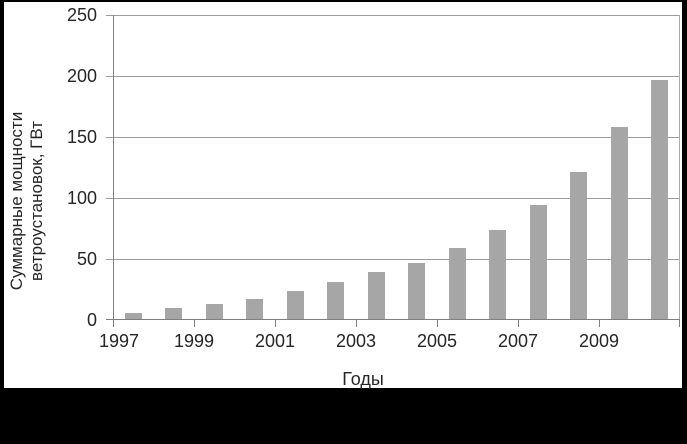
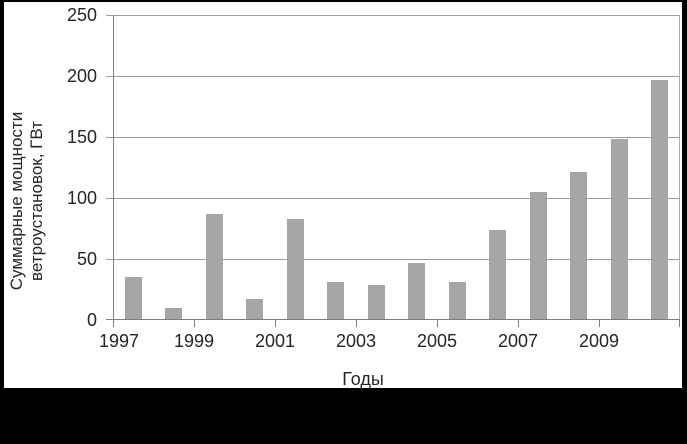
1997: 6 -> 35
1999: 13 -> 87
2001: 24 -> 83
2003: 39 -> 29
2005: 59 -> 31
2007: 94 -> 105
2009: 158 -> 148
